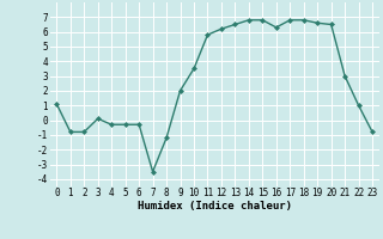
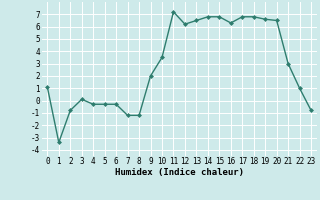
1: -0.8 -> -3.4
7: -3.5 -> -1.2
11: 5.8 -> 7.2
